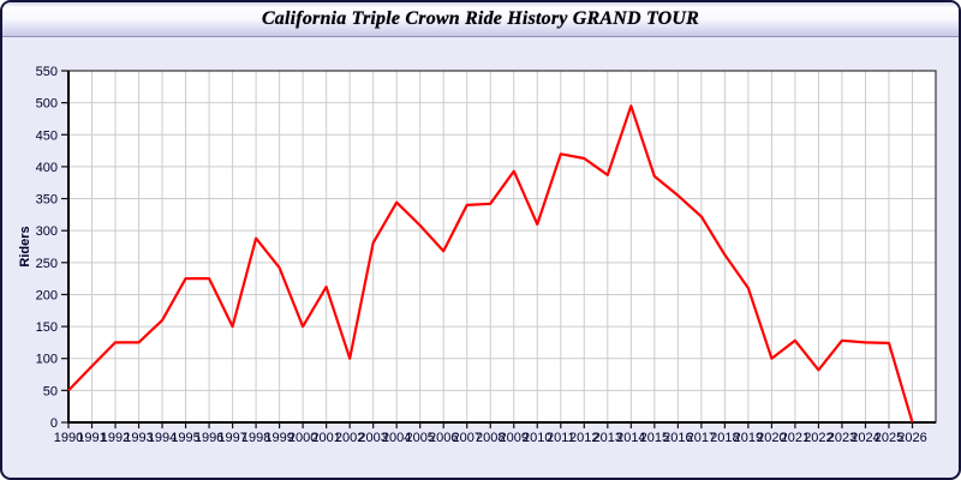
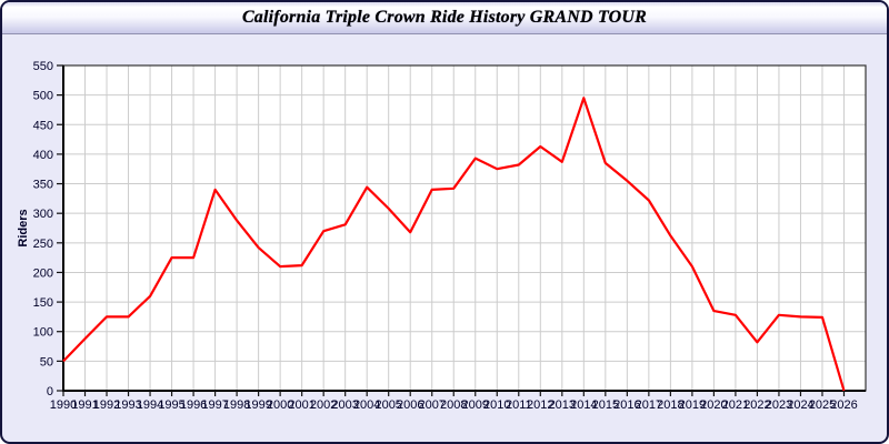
1997: 150 -> 340
2000: 150 -> 210
2002: 100 -> 270
2010: 310 -> 380
2011: 420 -> 380
2020: 100 -> 140
